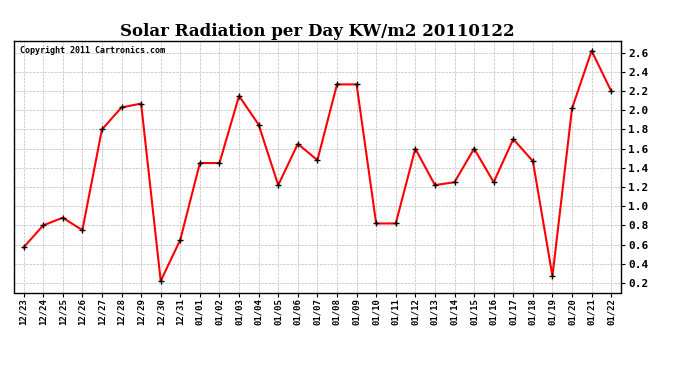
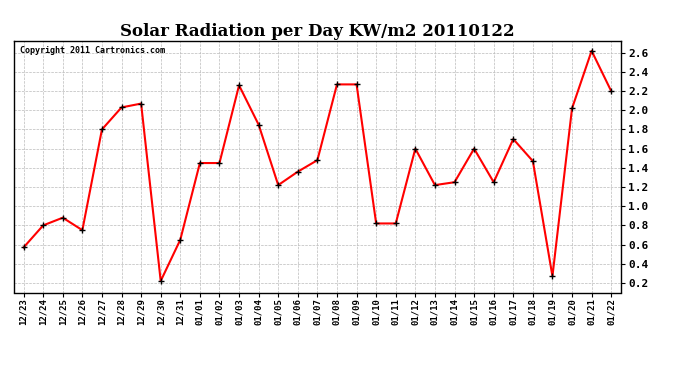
01/03: 2.15 -> 2.26
01/06: 1.65 -> 1.36
